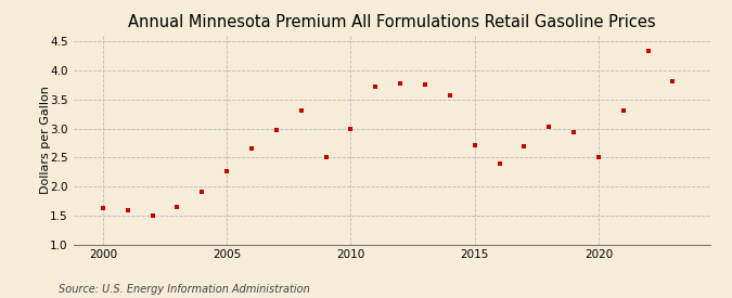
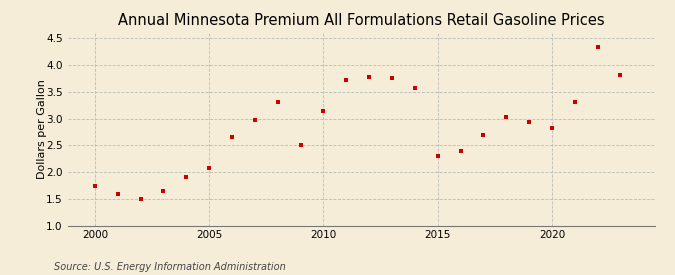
2000: 1.62 -> 1.74
2005: 2.27 -> 2.08
2010: 2.99 -> 3.14
2015: 2.72 -> 2.30
2020: 2.50 -> 2.82
